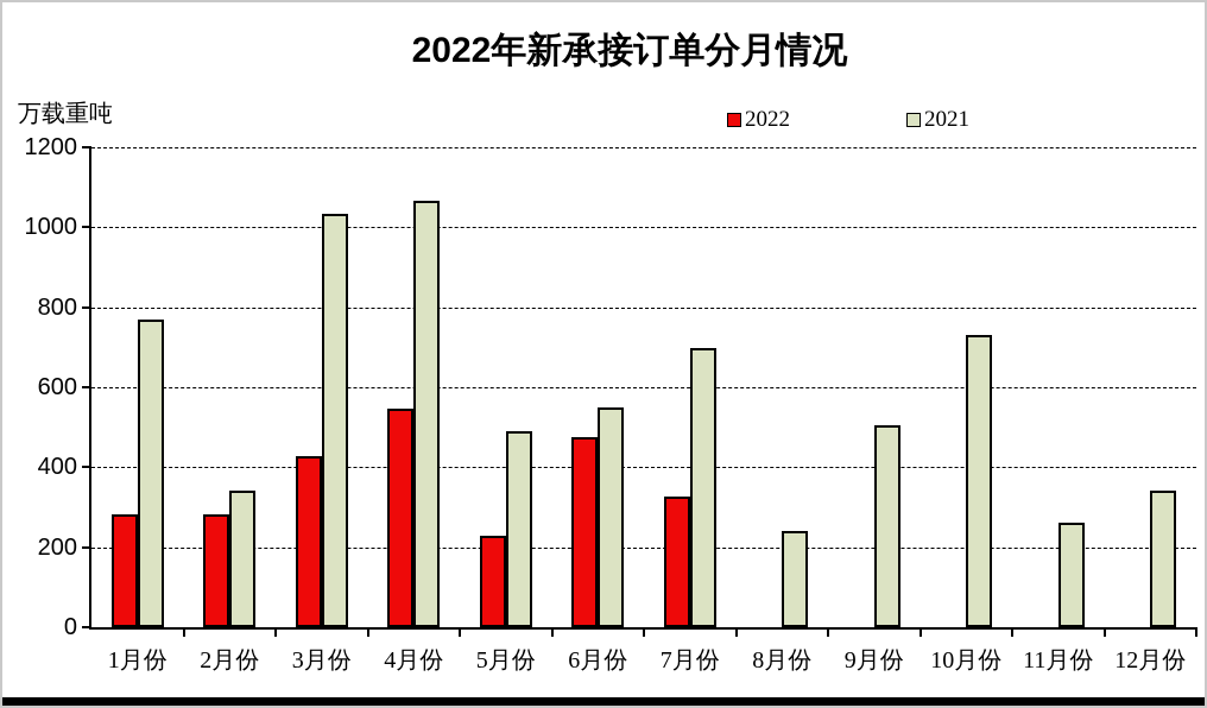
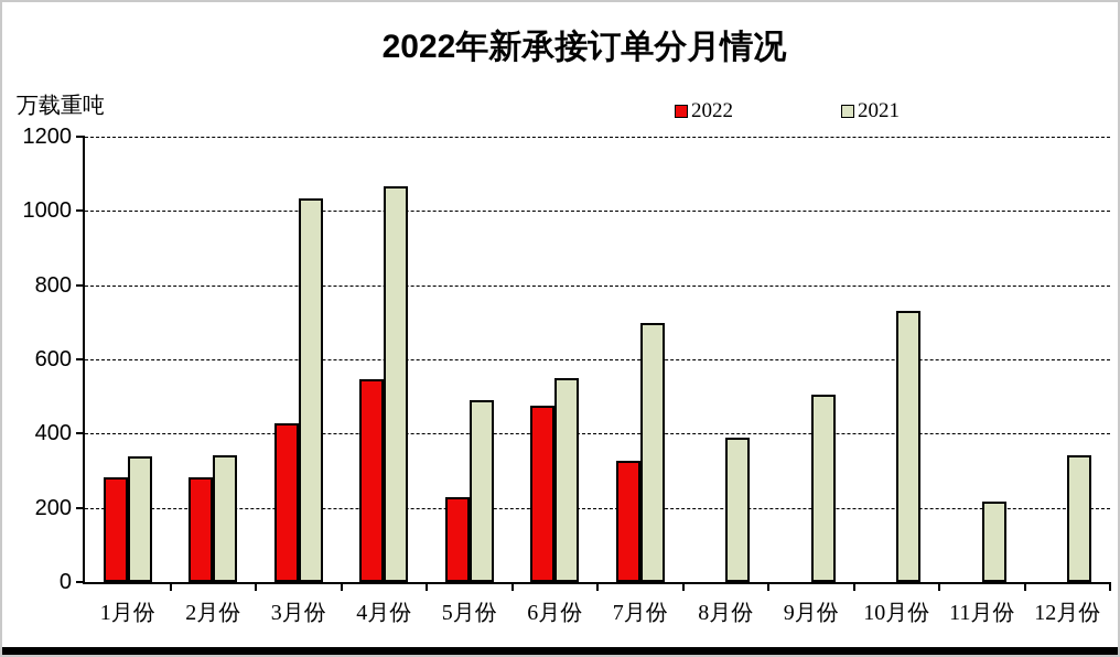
2021/1月份: 770 -> 340
2021/8月份: 240 -> 390
2021/11月份: 260 -> 220
